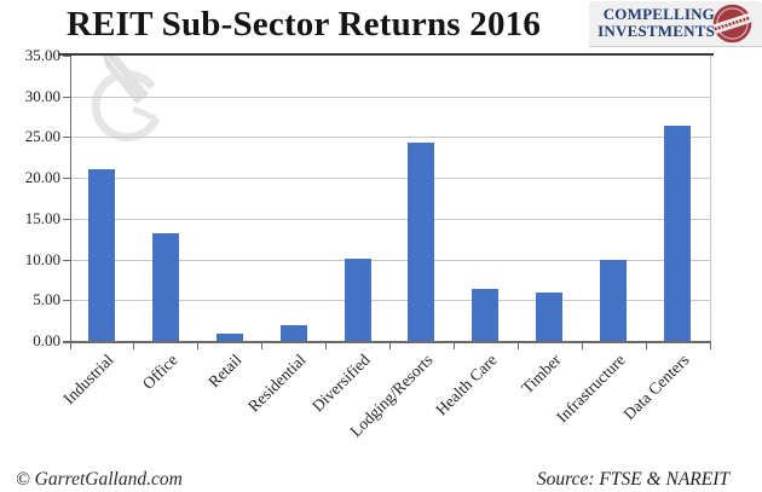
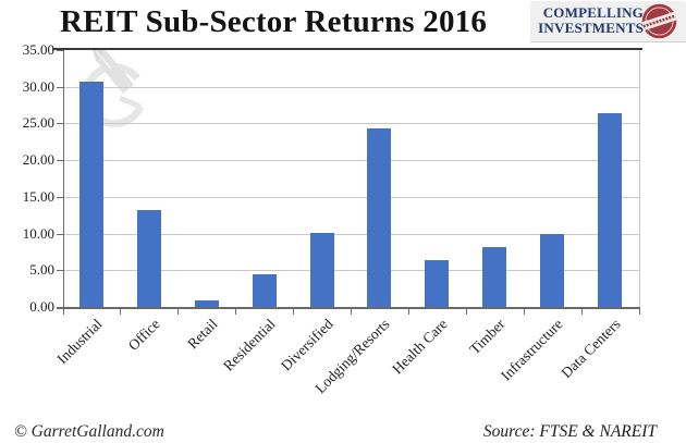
Industrial: 21 -> 31
Residential: 2 -> 4
Timber: 6 -> 8
